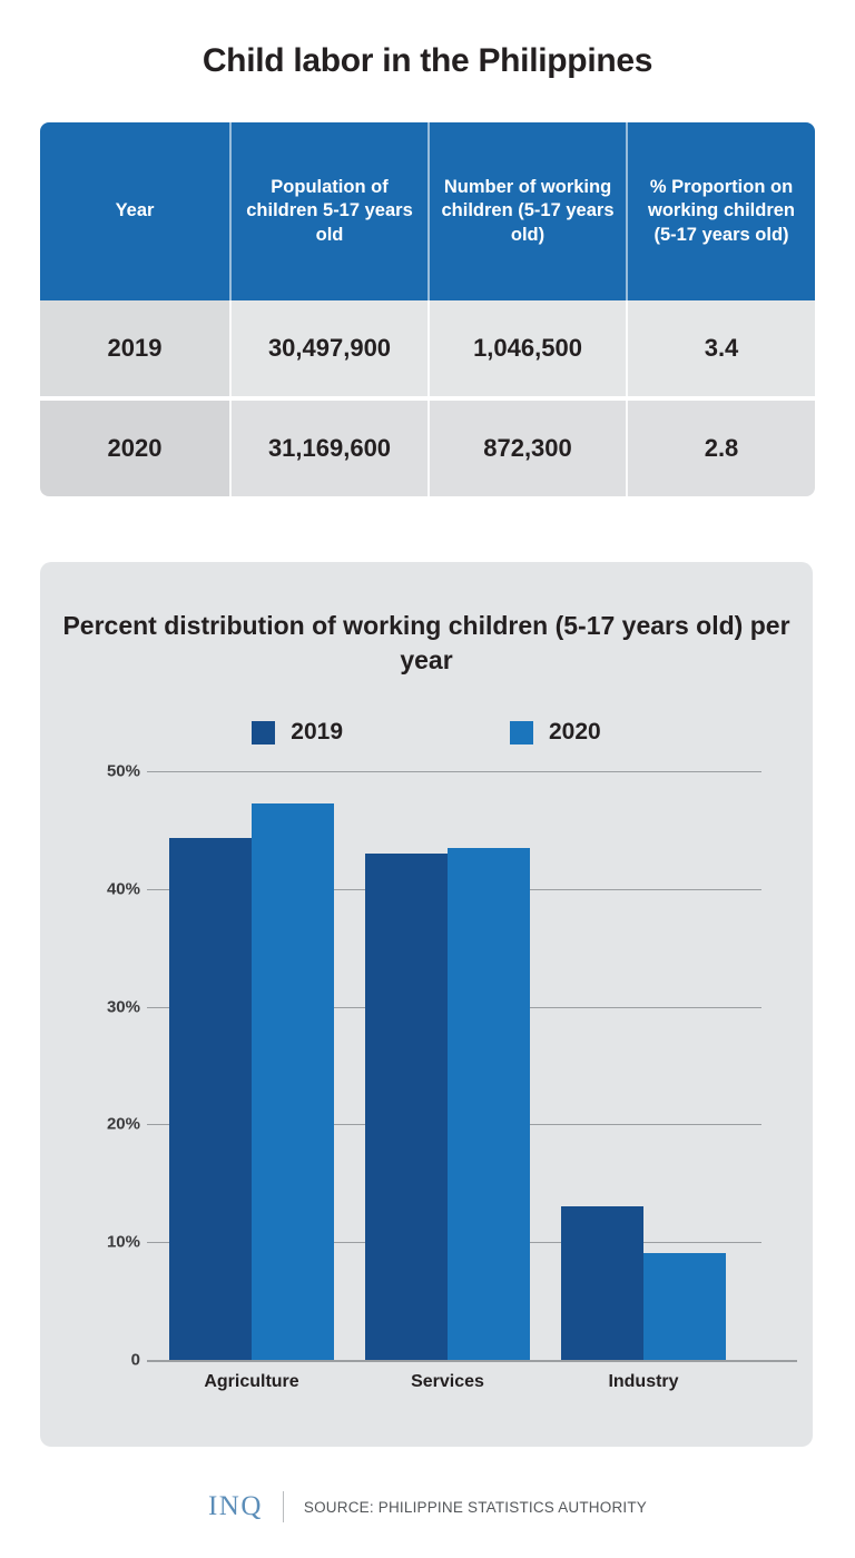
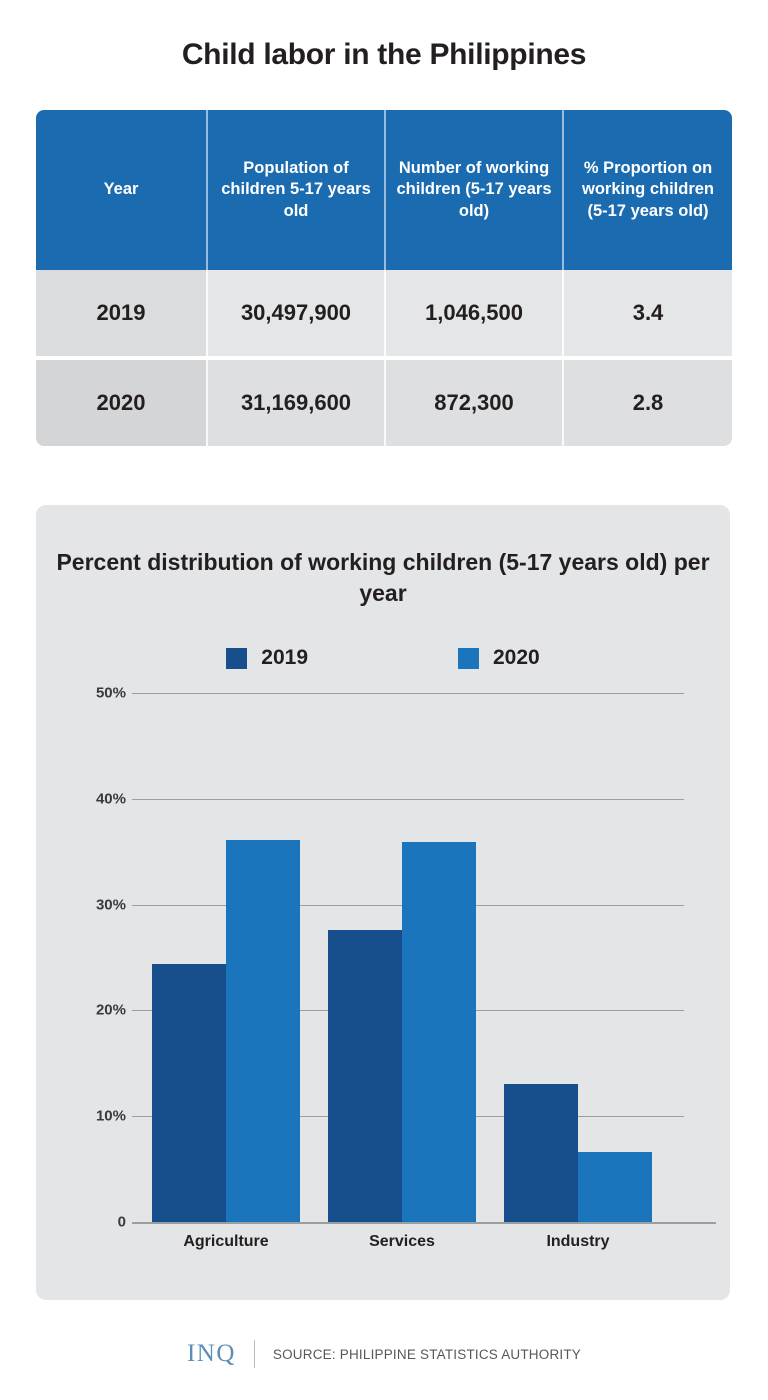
2019/Agriculture: 44.3% -> 24.4%
2020/Agriculture: 47.3% -> 36.1%
2019/Services: 43.0% -> 27.6%
2020/Services: 43.5% -> 35.9%
2020/Industry: 9.1% -> 6.6%
